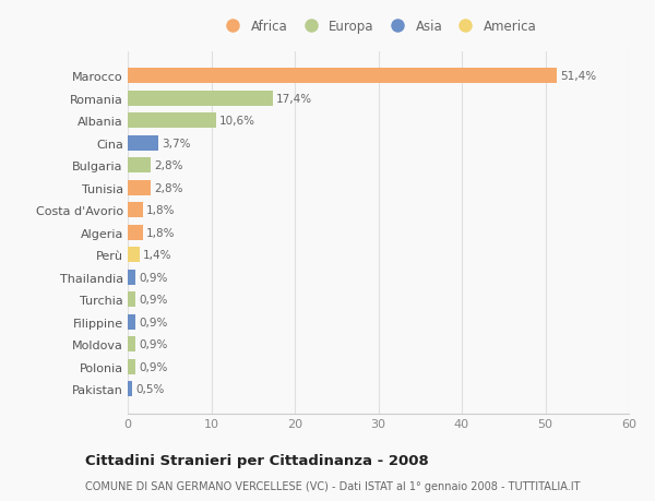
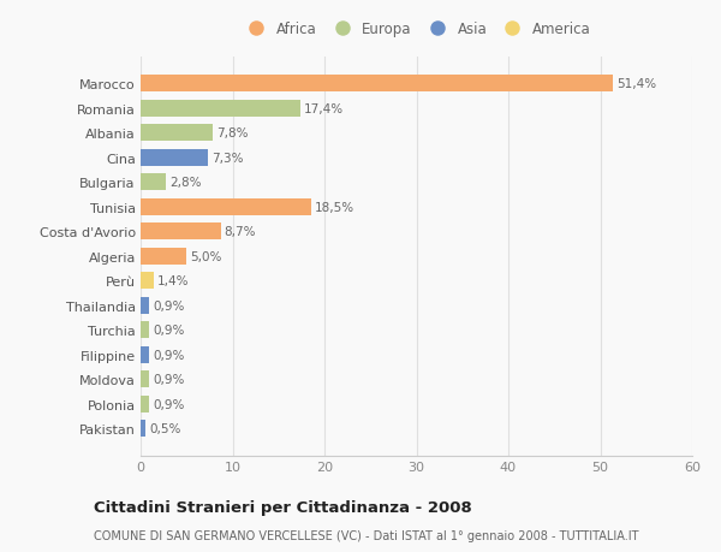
Albania: 10,6% -> 7,8%
Cina: 3,7% -> 7,3%
Tunisia: 2,8% -> 18,5%
Costa d'Avorio: 1,8% -> 8,7%
Algeria: 1,8% -> 5,0%
